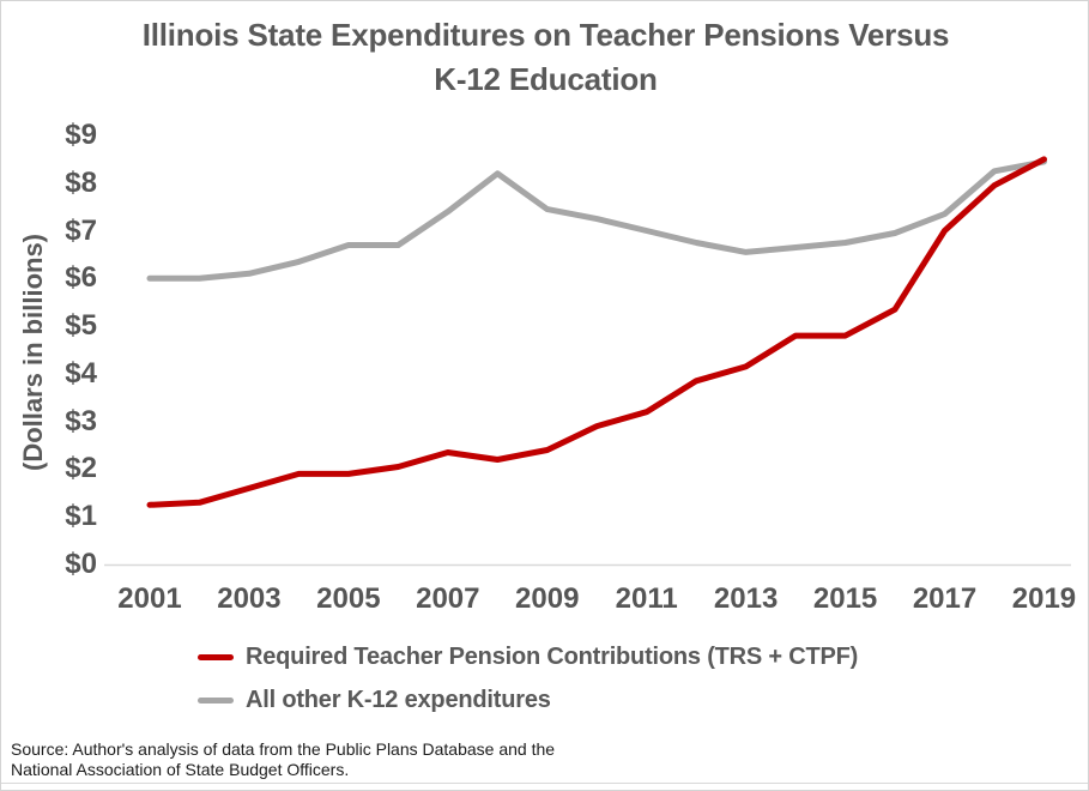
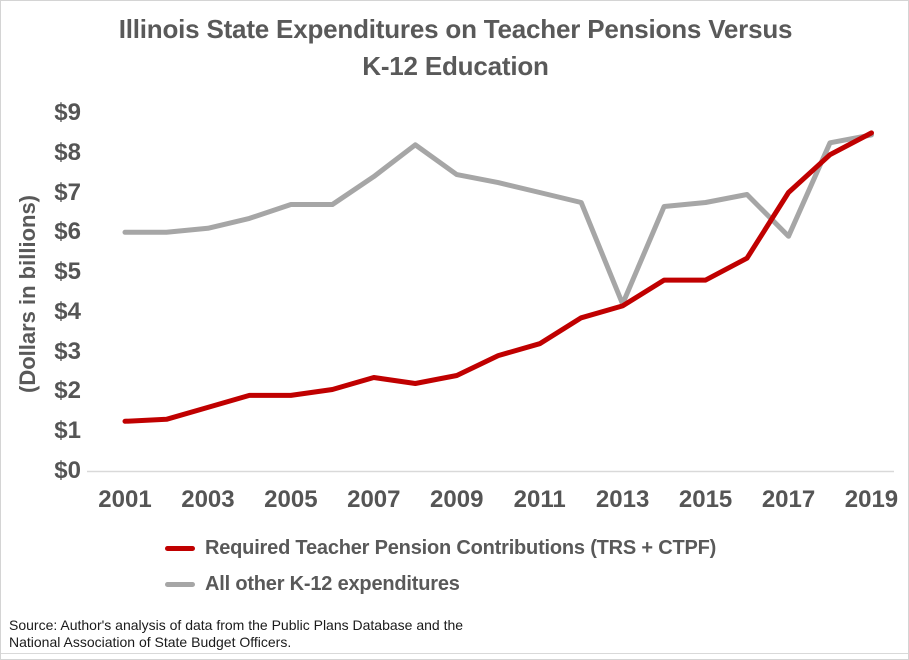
All other K-12 expenditures/2013: $6.5 -> $4.2
All other K-12 expenditures/2017: $7.3 -> $5.9
